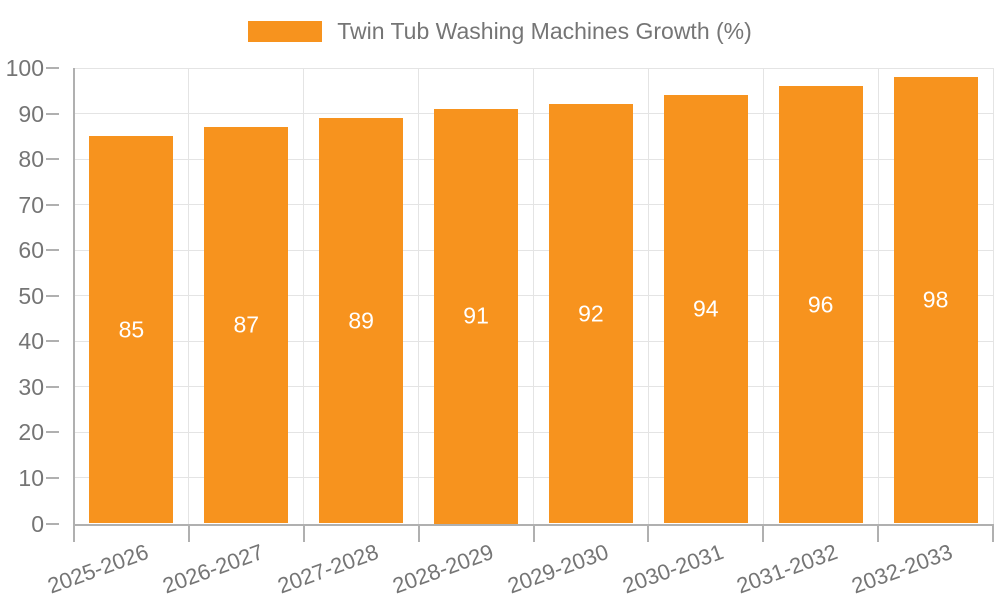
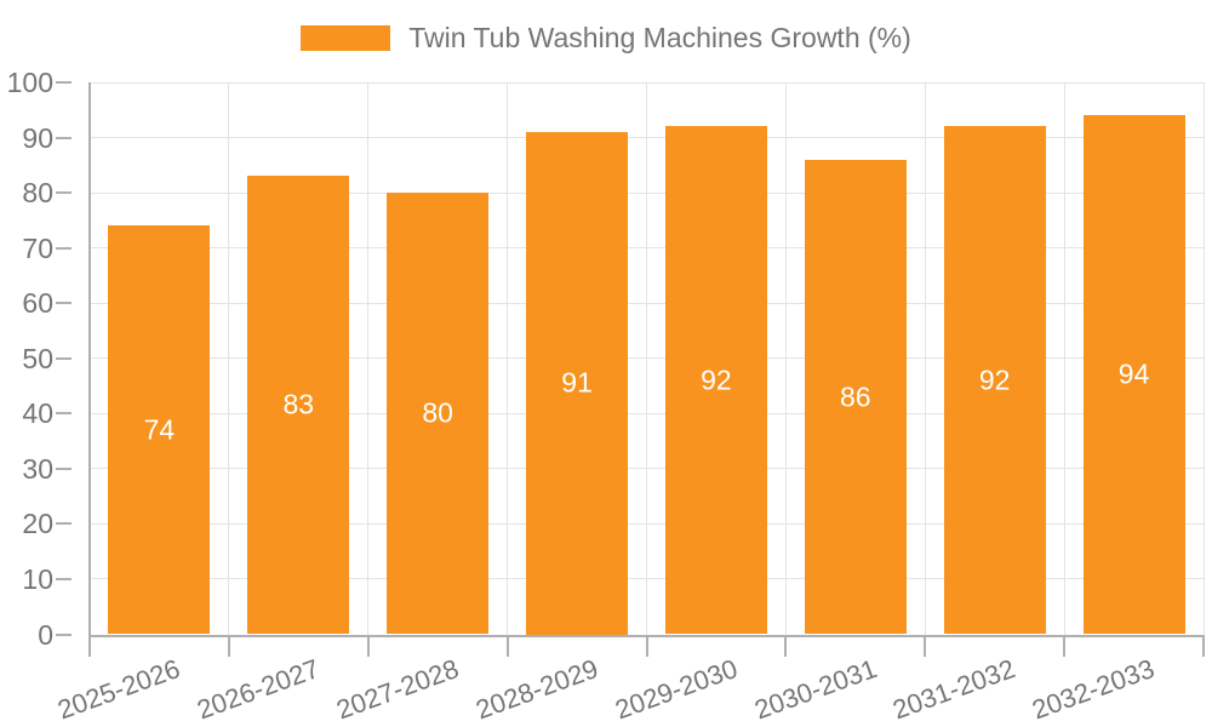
2025-2026: 85 -> 74
2026-2027: 87 -> 83
2027-2028: 89 -> 80
2030-2031: 94 -> 86
2031-2032: 96 -> 92
2032-2033: 98 -> 94
